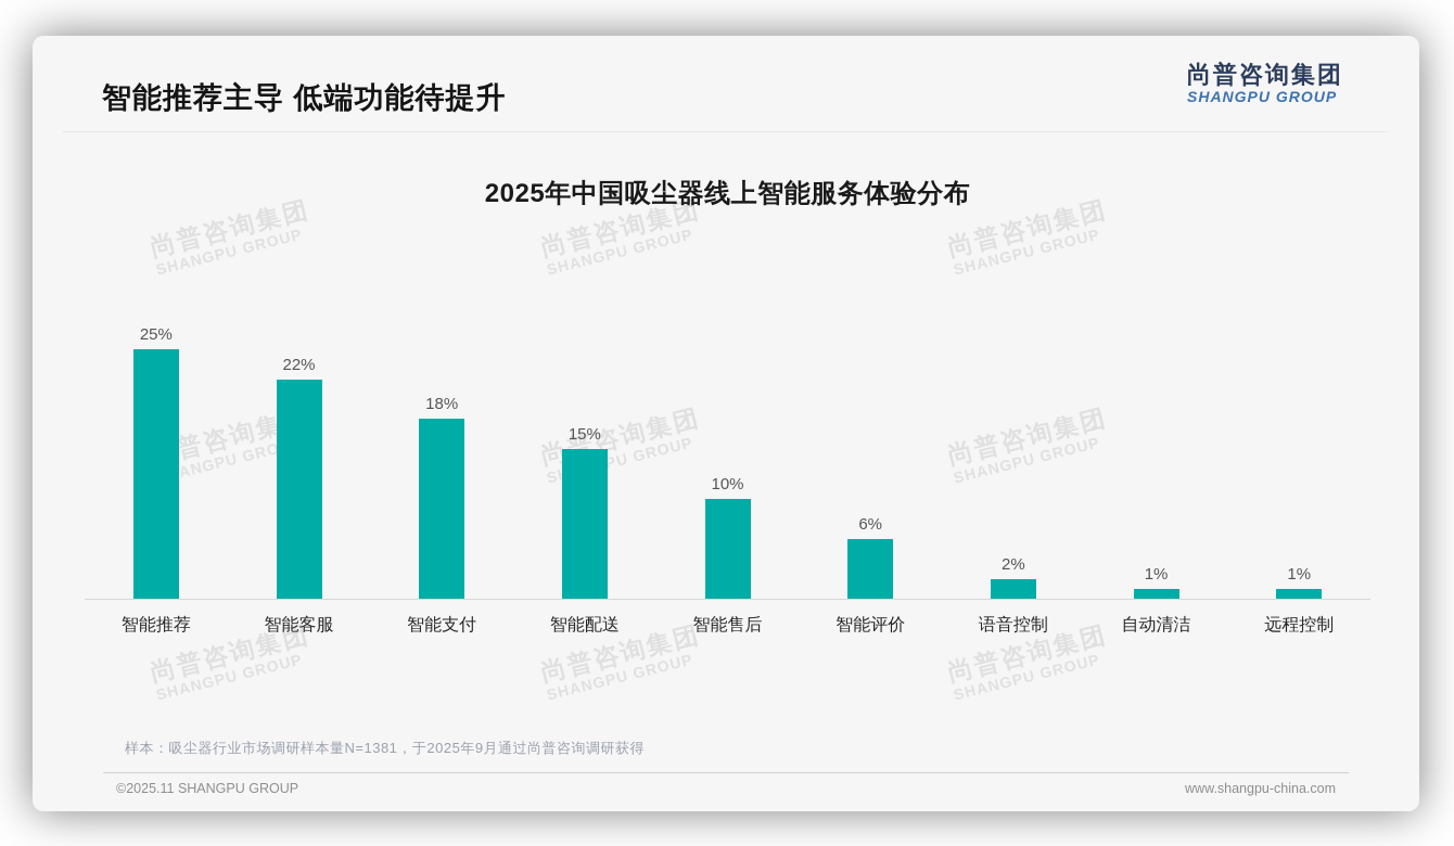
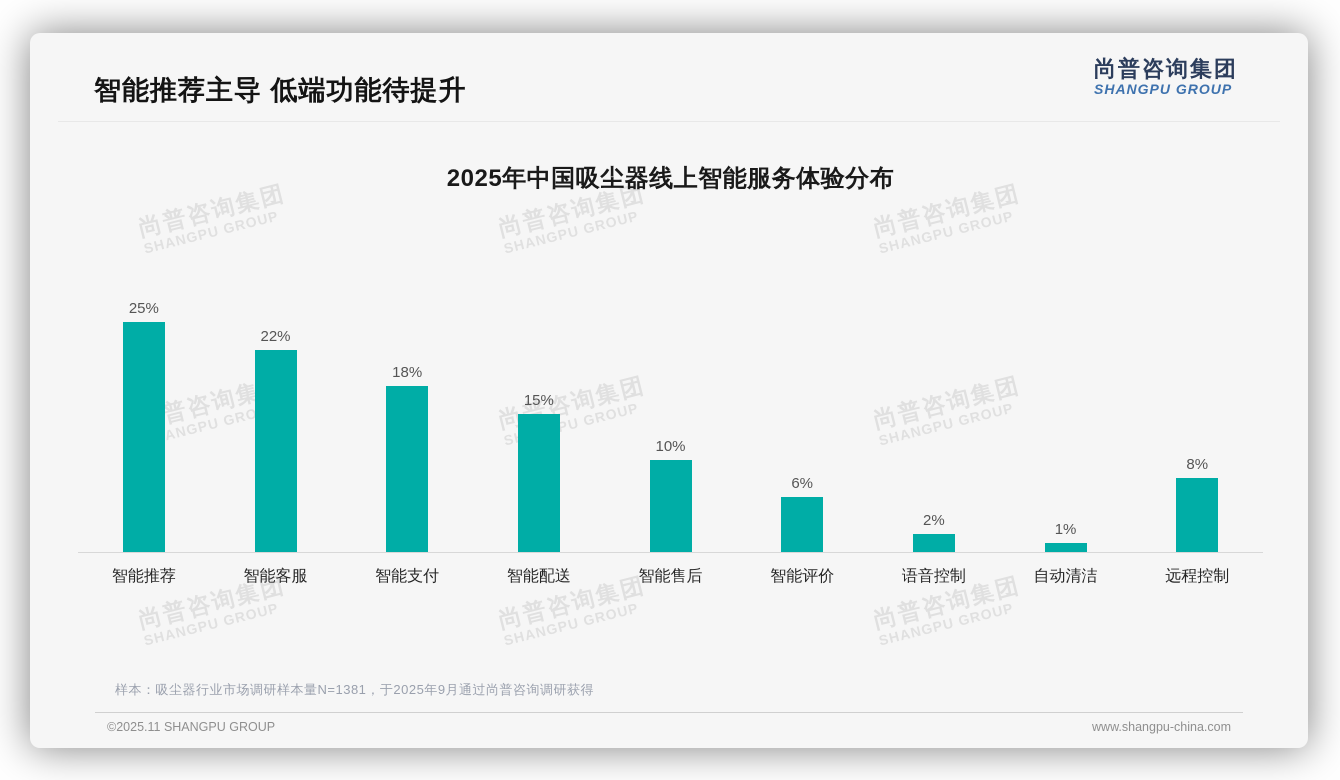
远程控制: 1% -> 8%
